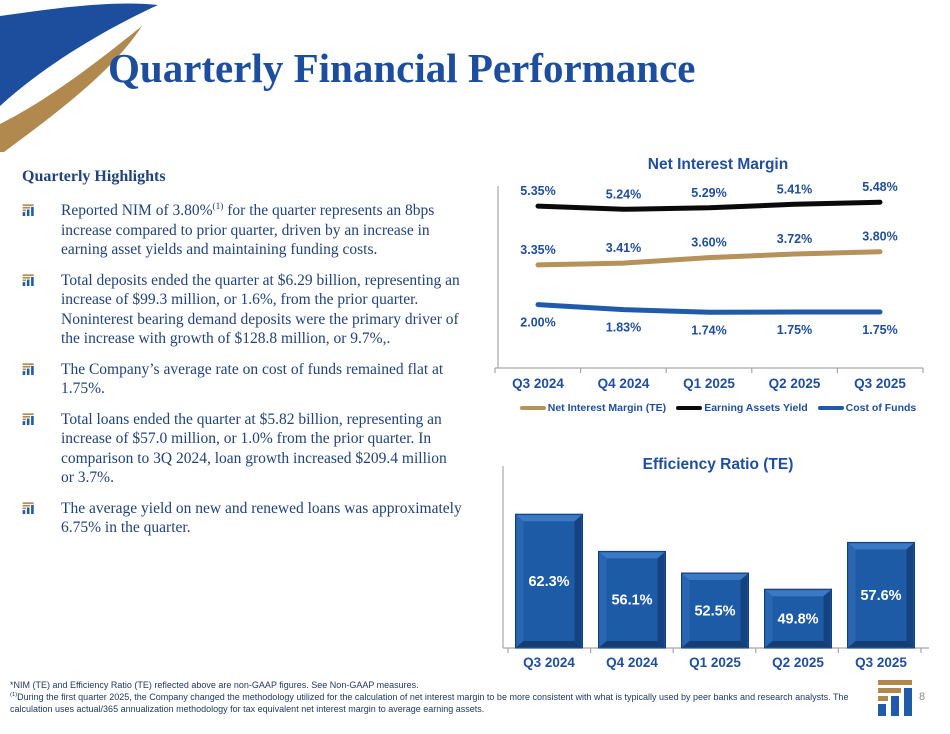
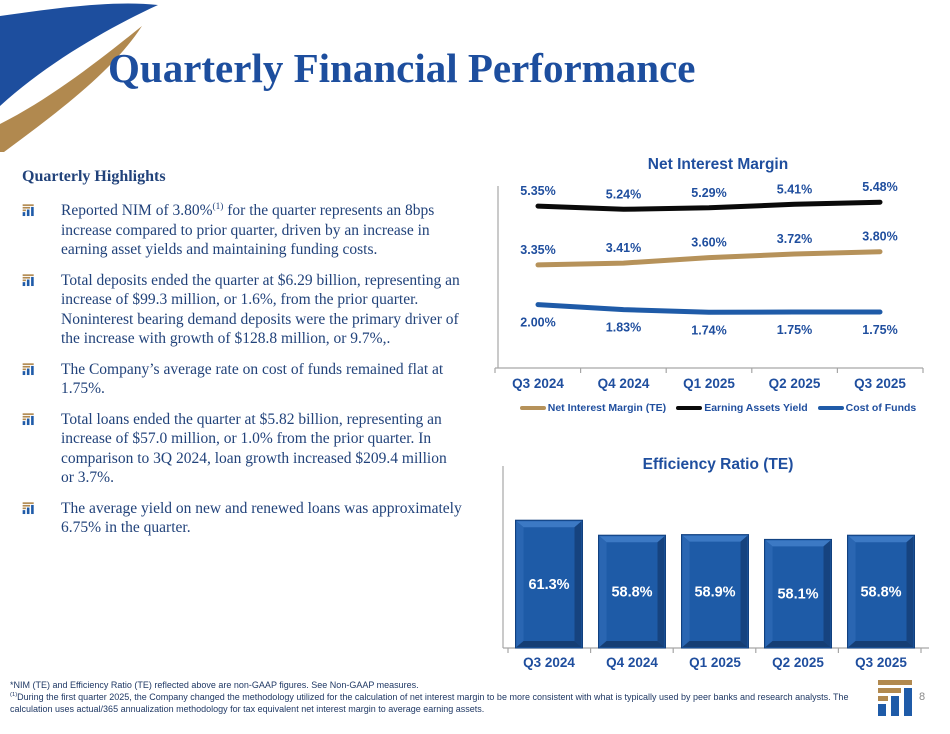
Efficiency Ratio (TE)/Q3 2024: 62.3% -> 61.3%
Efficiency Ratio (TE)/Q4 2024: 56.1% -> 58.8%
Efficiency Ratio (TE)/Q1 2025: 52.5% -> 58.9%
Efficiency Ratio (TE)/Q2 2025: 49.8% -> 58.1%
Efficiency Ratio (TE)/Q3 2025: 57.6% -> 58.8%
